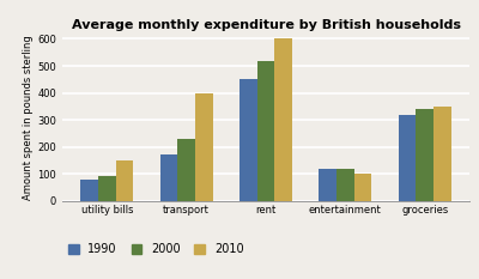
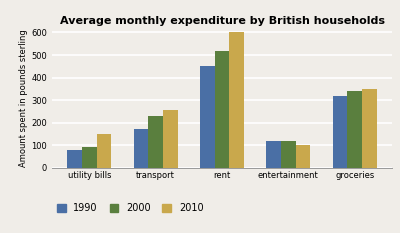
2010/transport: 400 -> 255
